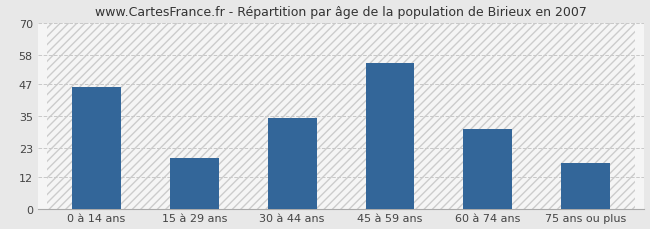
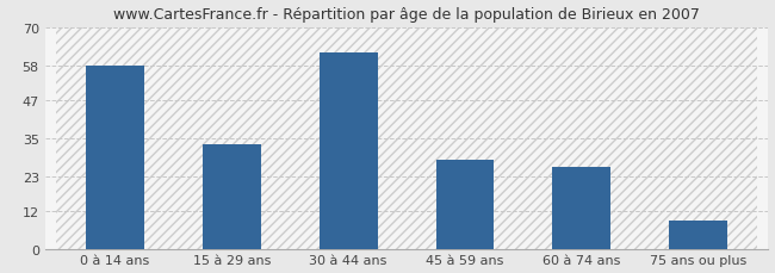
0 à 14 ans: 46 -> 58
15 à 29 ans: 19 -> 33
30 à 44 ans: 34 -> 62
45 à 59 ans: 55 -> 28
60 à 74 ans: 30 -> 26
75 ans ou plus: 17 -> 9
